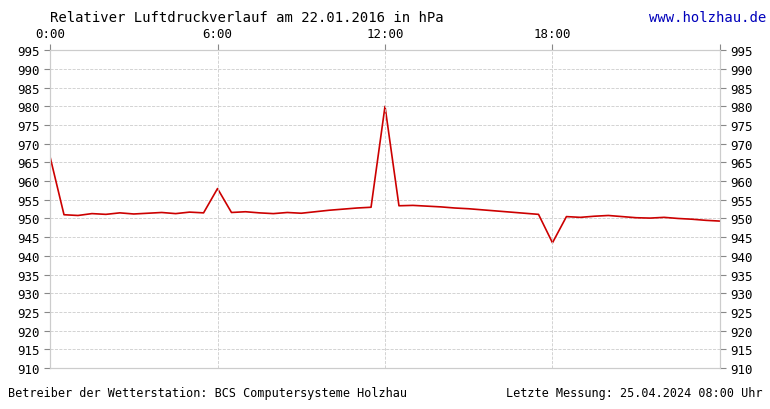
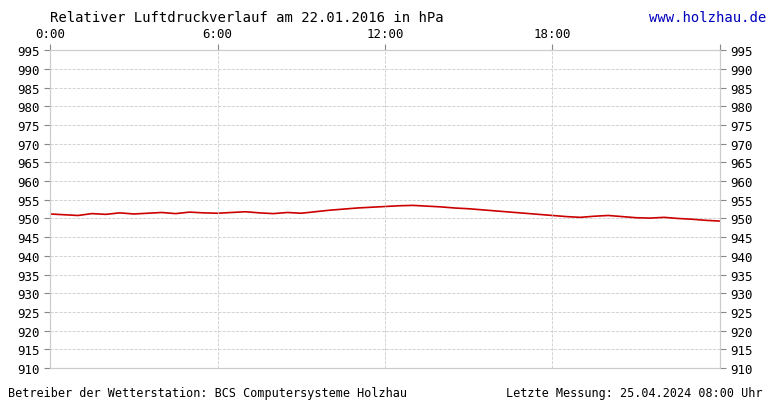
0:00: 966.5 -> 951.2
6:00: 958.0 -> 951.4
12:00: 980.0 -> 953.2
18:00: 943.5 -> 950.8
